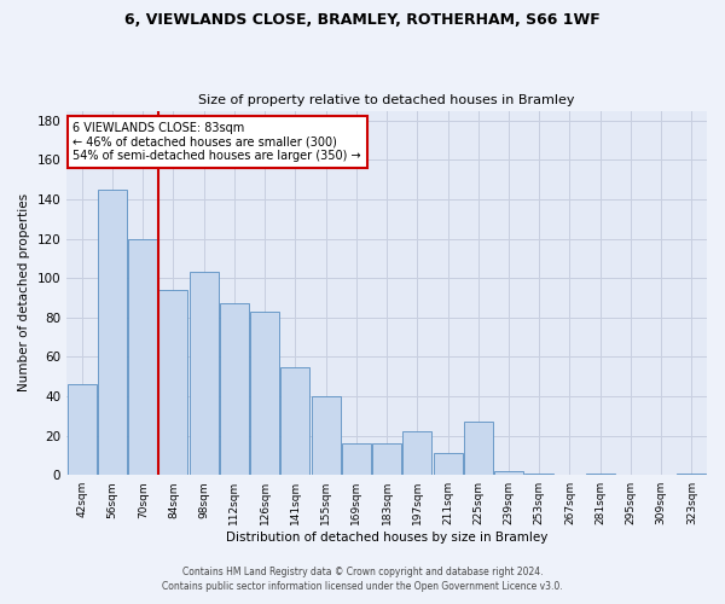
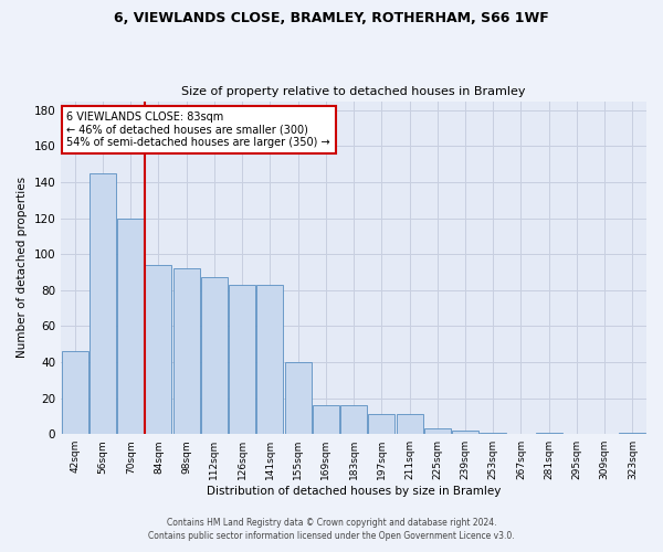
98sqm: 103 -> 92
141sqm: 55 -> 83
197sqm: 22 -> 11
225sqm: 27 -> 3
